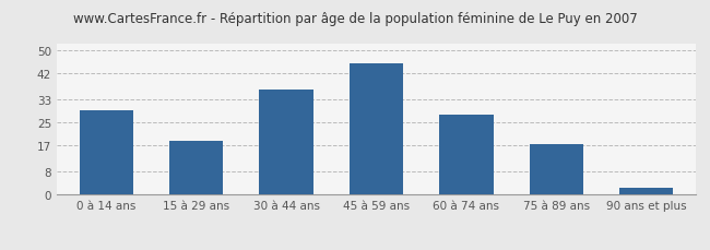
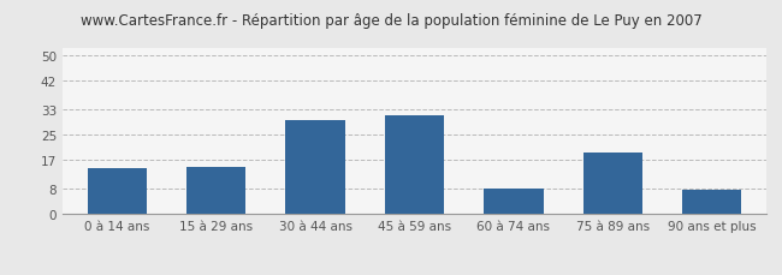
0 à 14 ans: 29.0 -> 14.5
15 à 29 ans: 18.5 -> 15.0
30 à 44 ans: 36.5 -> 29.5
45 à 59 ans: 45.5 -> 31.0
60 à 74 ans: 27.5 -> 8.0
75 à 89 ans: 17.5 -> 19.5
90 ans et plus: 2.5 -> 7.5
